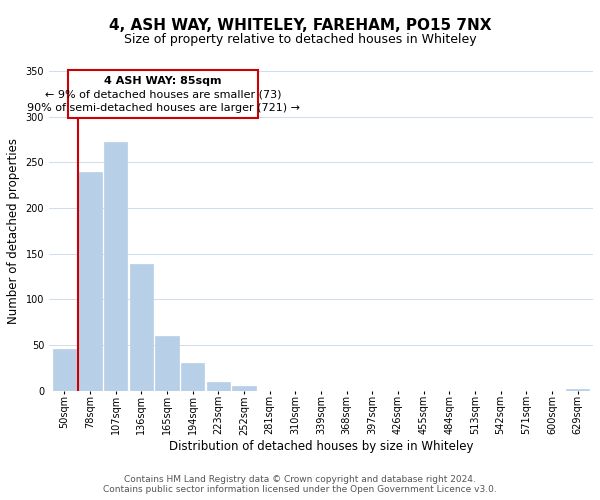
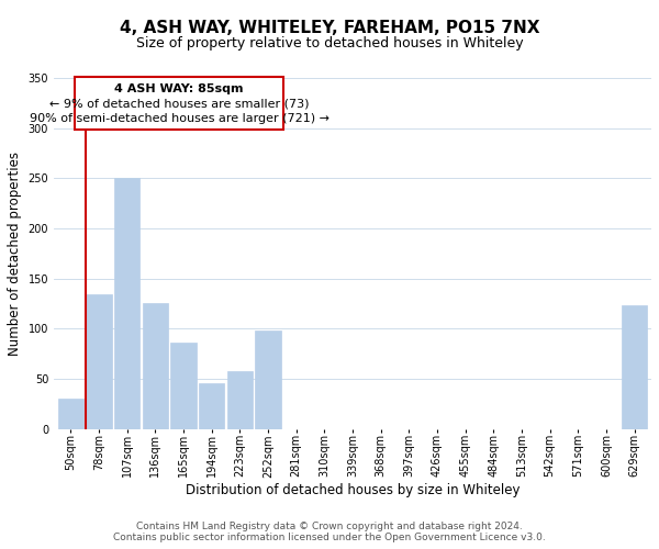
50sqm: 46 -> 30
78sqm: 239 -> 134
107sqm: 272 -> 250
136sqm: 139 -> 126
165sqm: 60 -> 86
194sqm: 31 -> 46
223sqm: 10 -> 58
252sqm: 5 -> 98
629sqm: 2 -> 124
